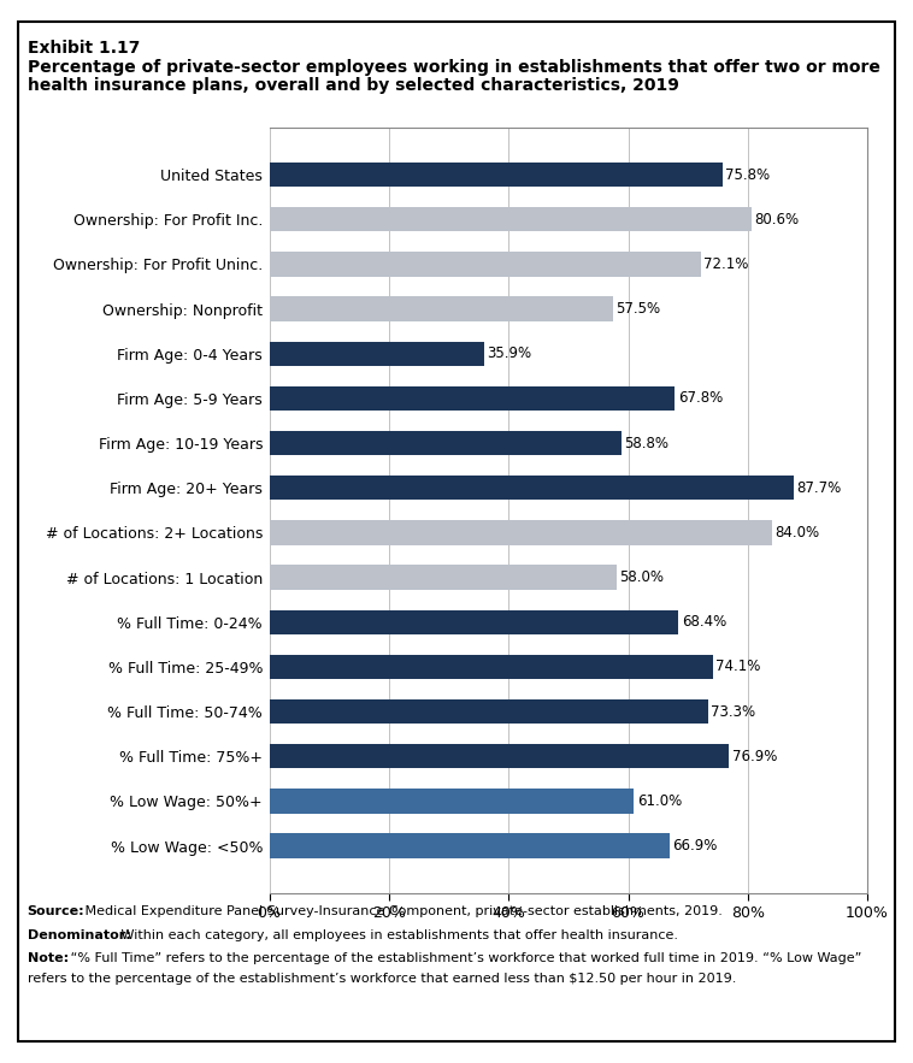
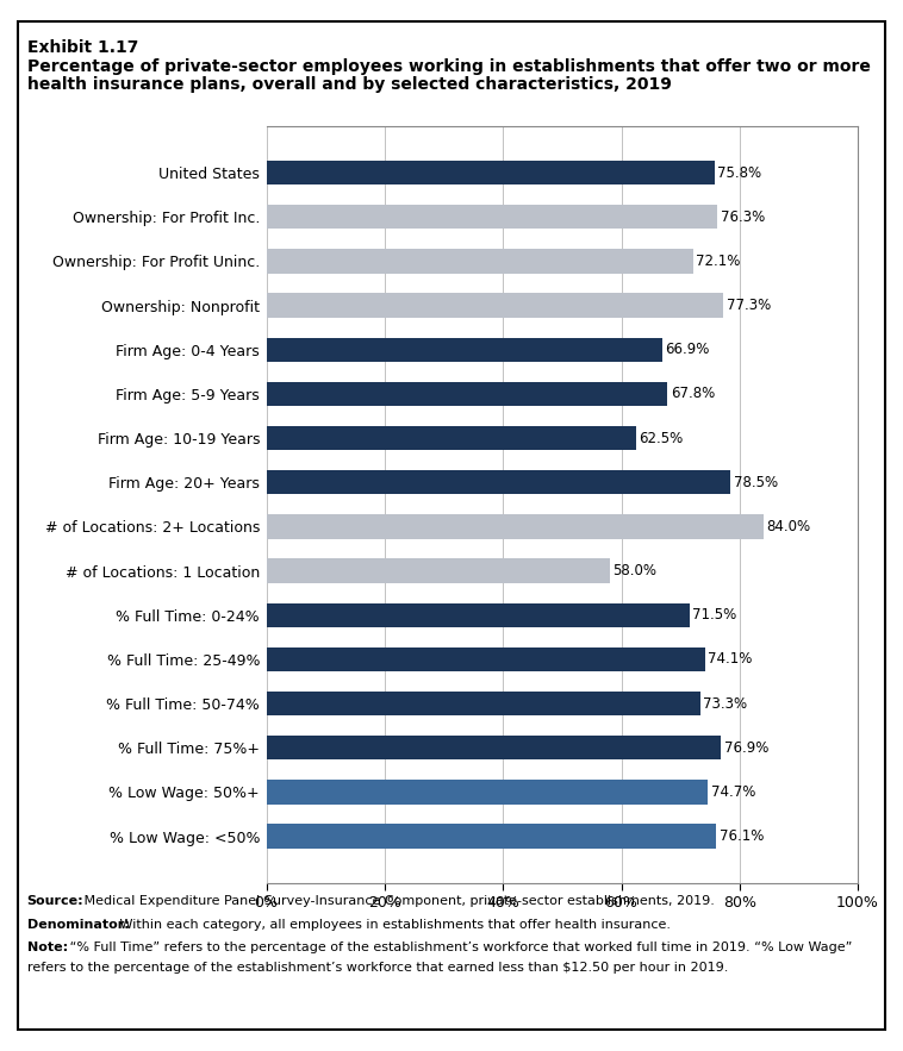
Ownership: For Profit Inc.: 80.6% -> 76.3%
Ownership: Nonprofit: 57.5% -> 77.3%
Firm Age: 0-4 Years: 35.9% -> 66.9%
Firm Age: 10-19 Years: 58.8% -> 62.5%
Firm Age: 20+ Years: 87.7% -> 78.5%
% Full Time: 0-24%: 68.4% -> 71.5%
% Low Wage: 50%+: 61.0% -> 74.7%
% Low Wage: <50%: 66.9% -> 76.1%
